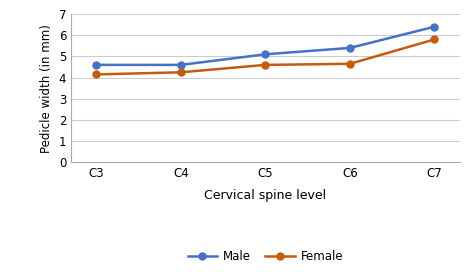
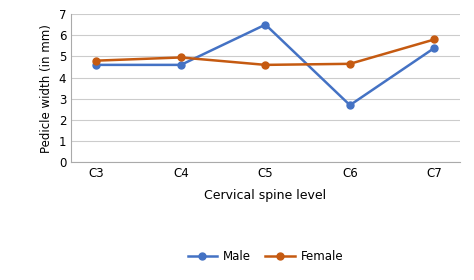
Female/C3: 4.15 -> 4.80
Female/C4: 4.25 -> 4.95
Male/C5: 5.1 -> 6.5
Male/C6: 5.4 -> 2.7
Male/C7: 6.4 -> 5.4
